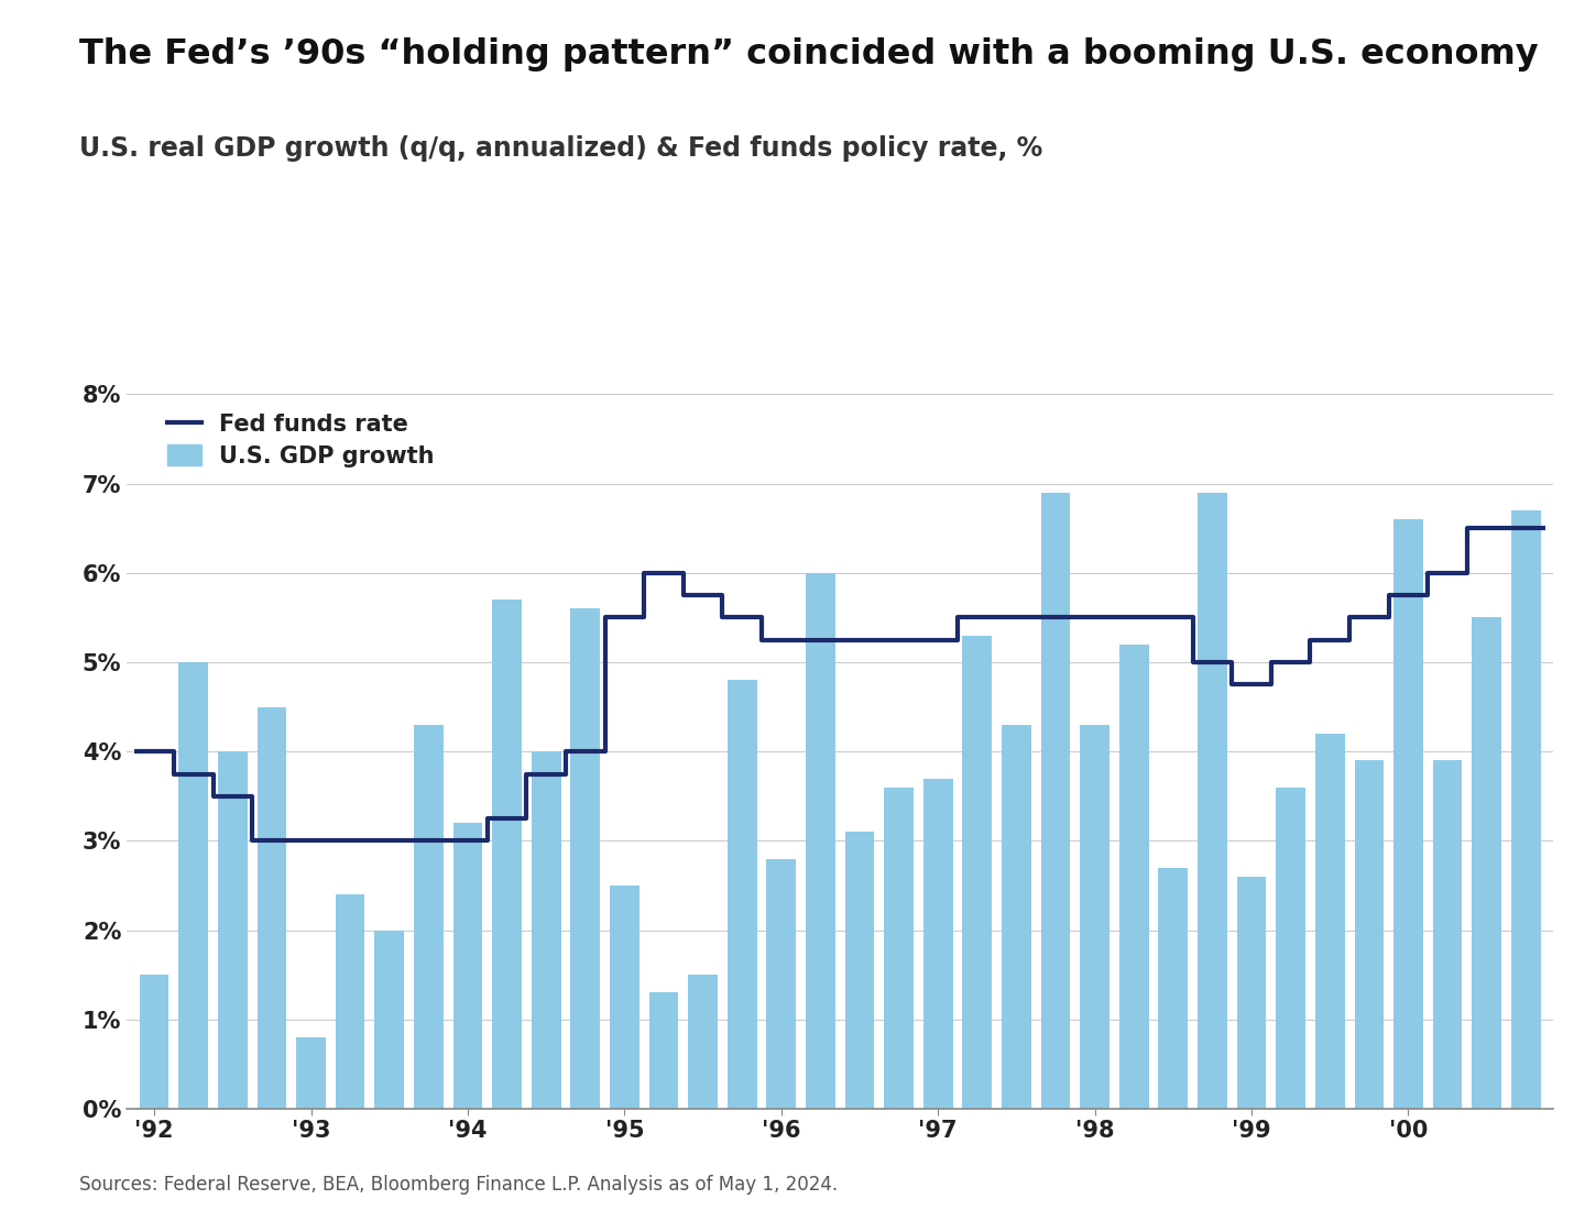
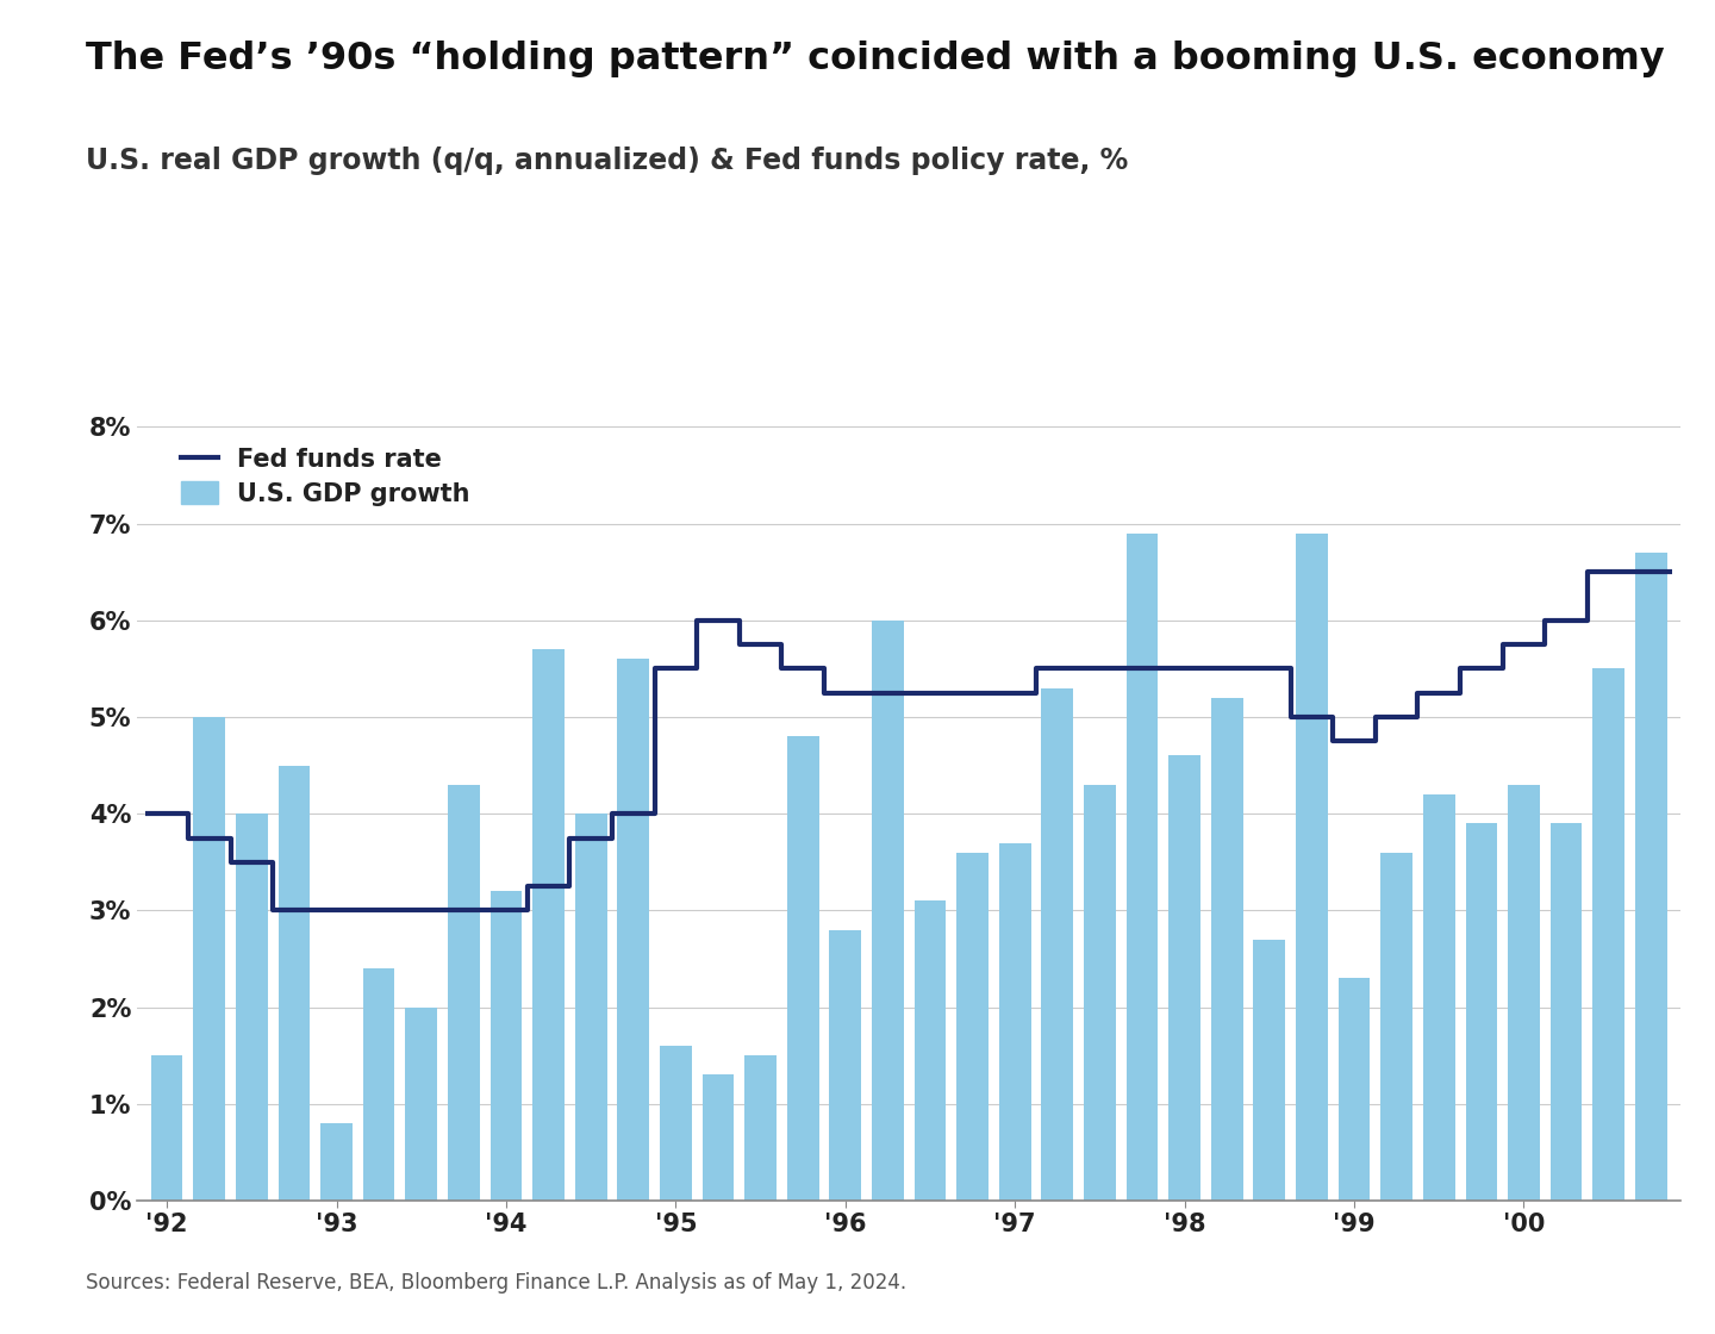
U.S. GDP growth/'95: 2.5% -> 1.6%
U.S. GDP growth/'98: 4.3% -> 4.6%
U.S. GDP growth/'99: 2.6% -> 2.3%
U.S. GDP growth/'00: 6.6% -> 4.3%
